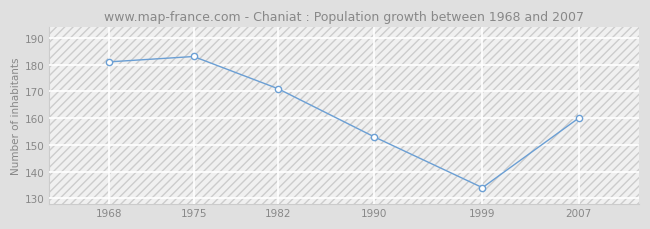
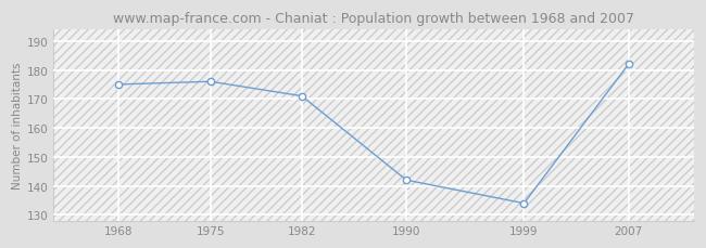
1968: 181 -> 175
1975: 183 -> 176
1990: 153 -> 142
2007: 160 -> 182
